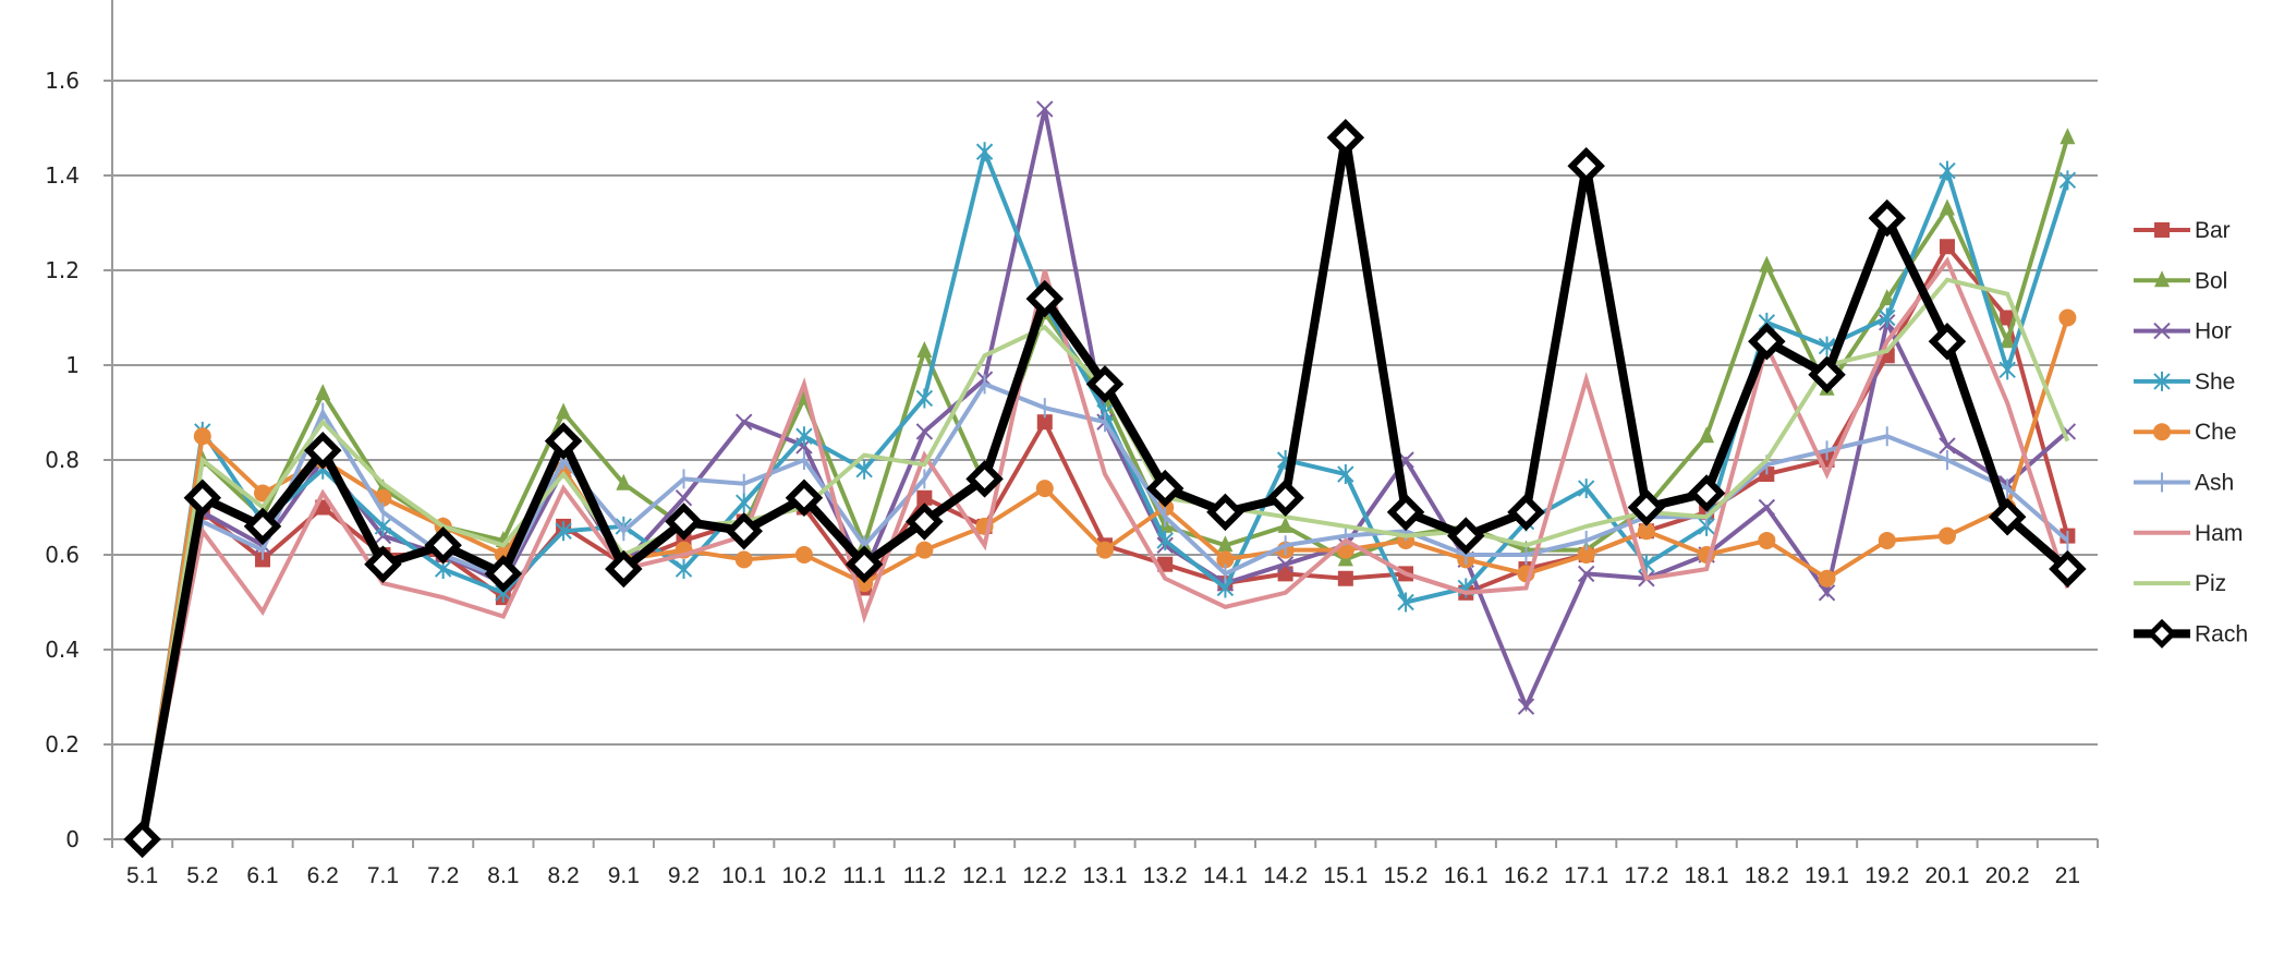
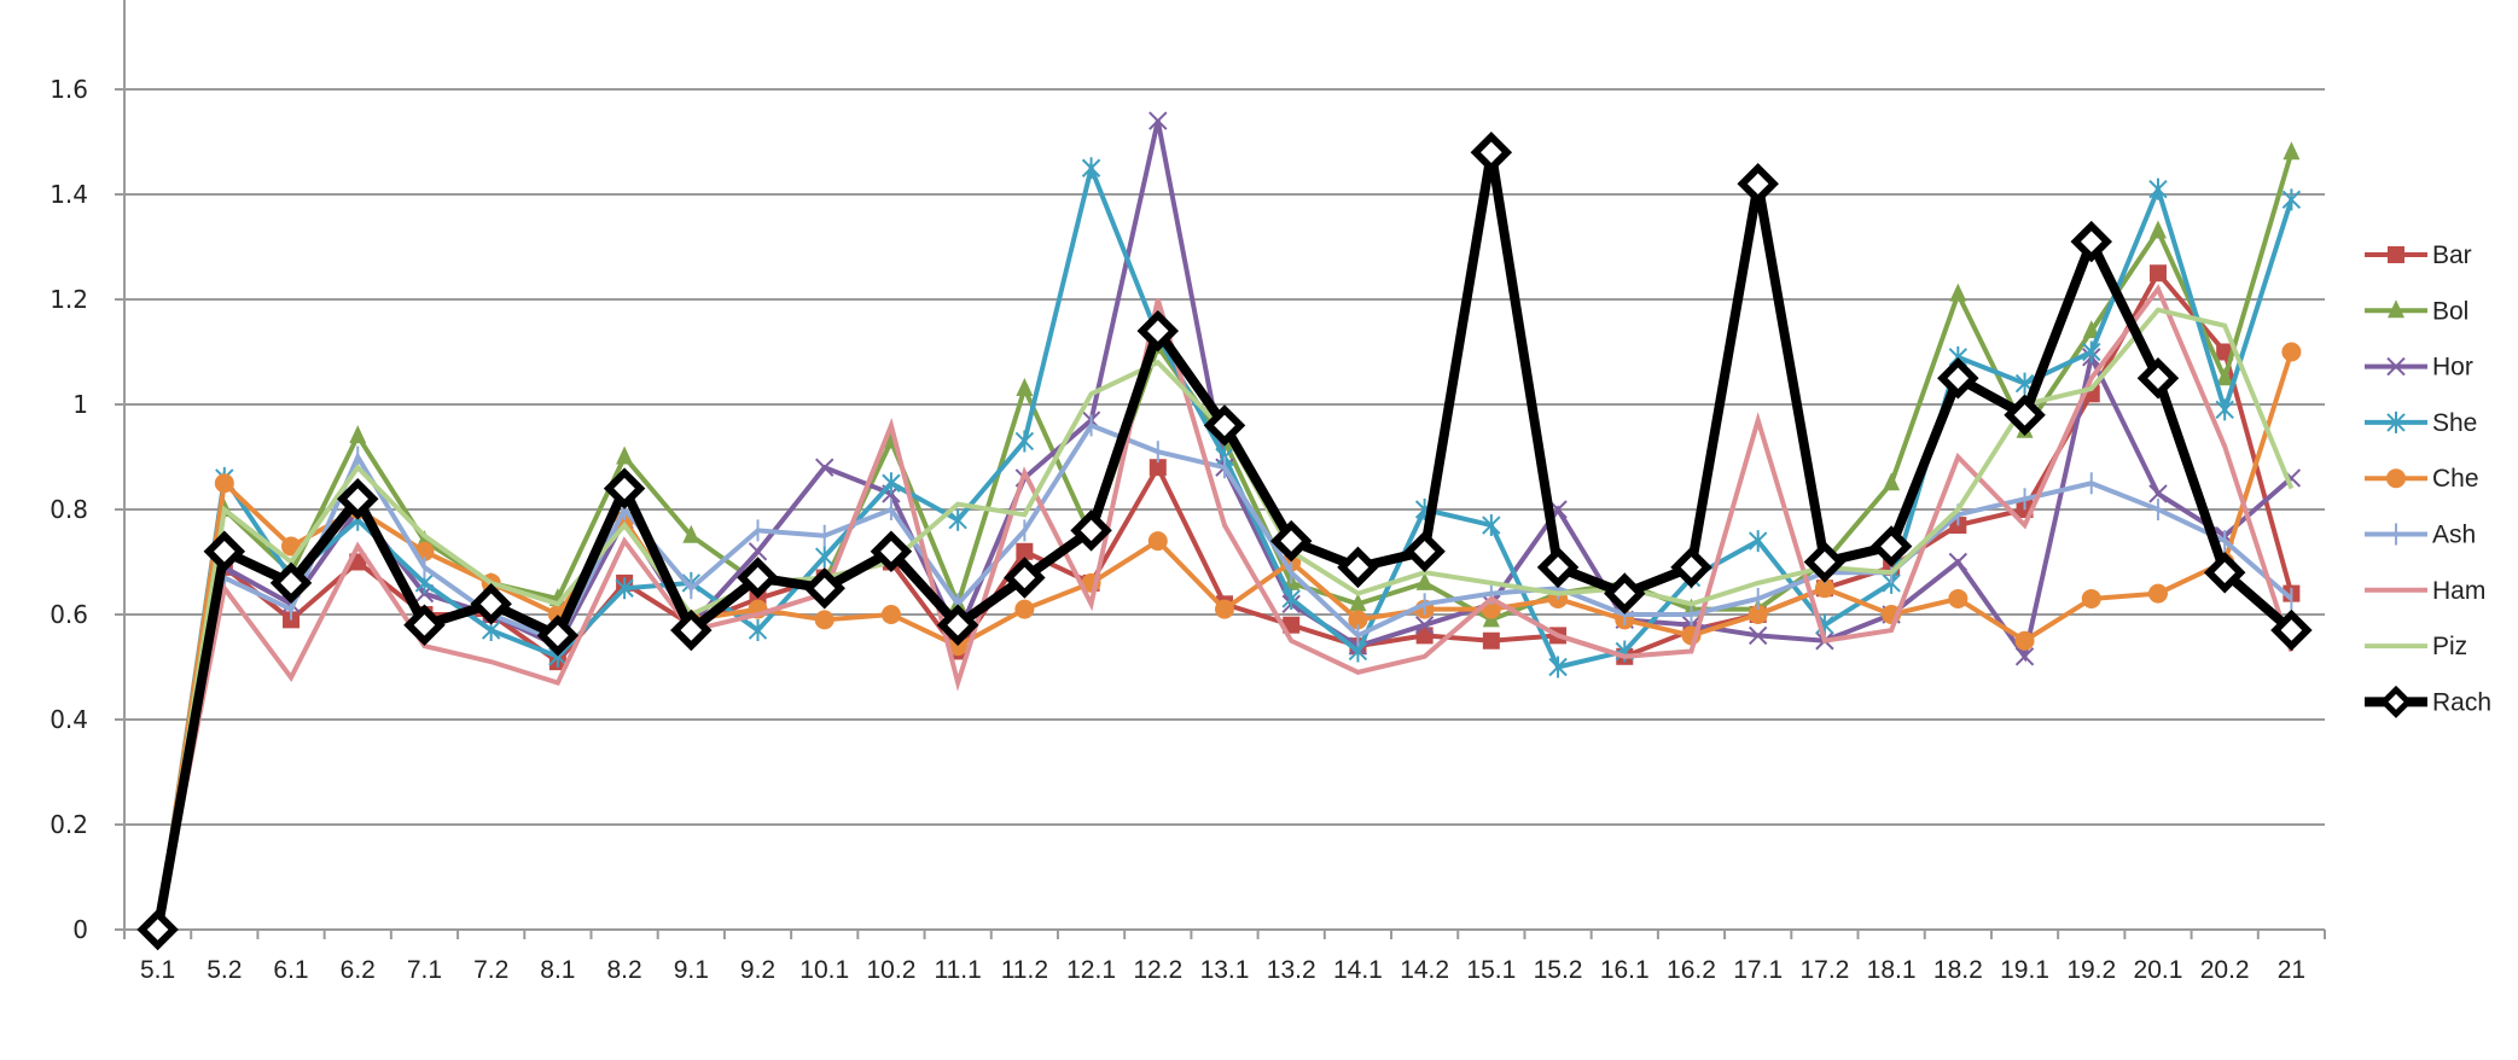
Ham/11.2: 0.81 -> 0.87
Piz/14.1: 0.70 -> 0.64
Hor/16.2: 0.28 -> 0.58
Ham/18.2: 1.04 -> 0.90
